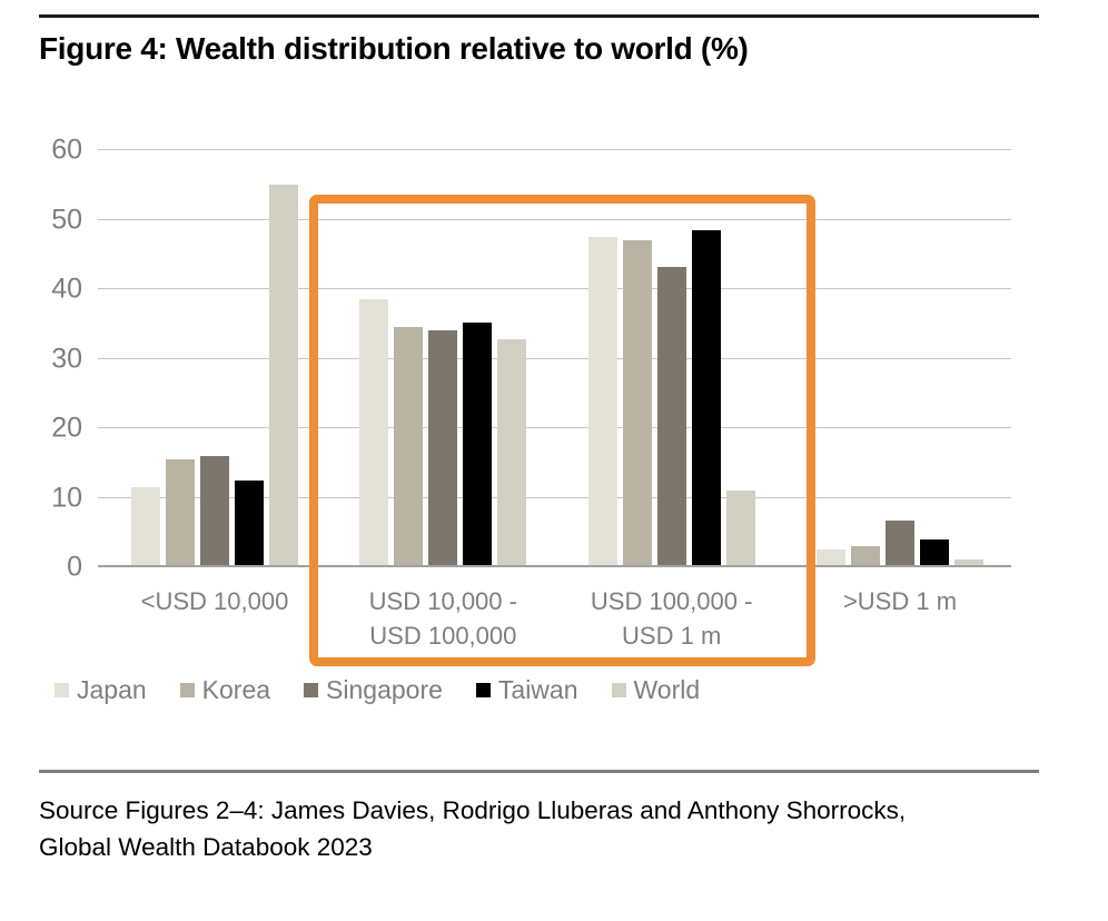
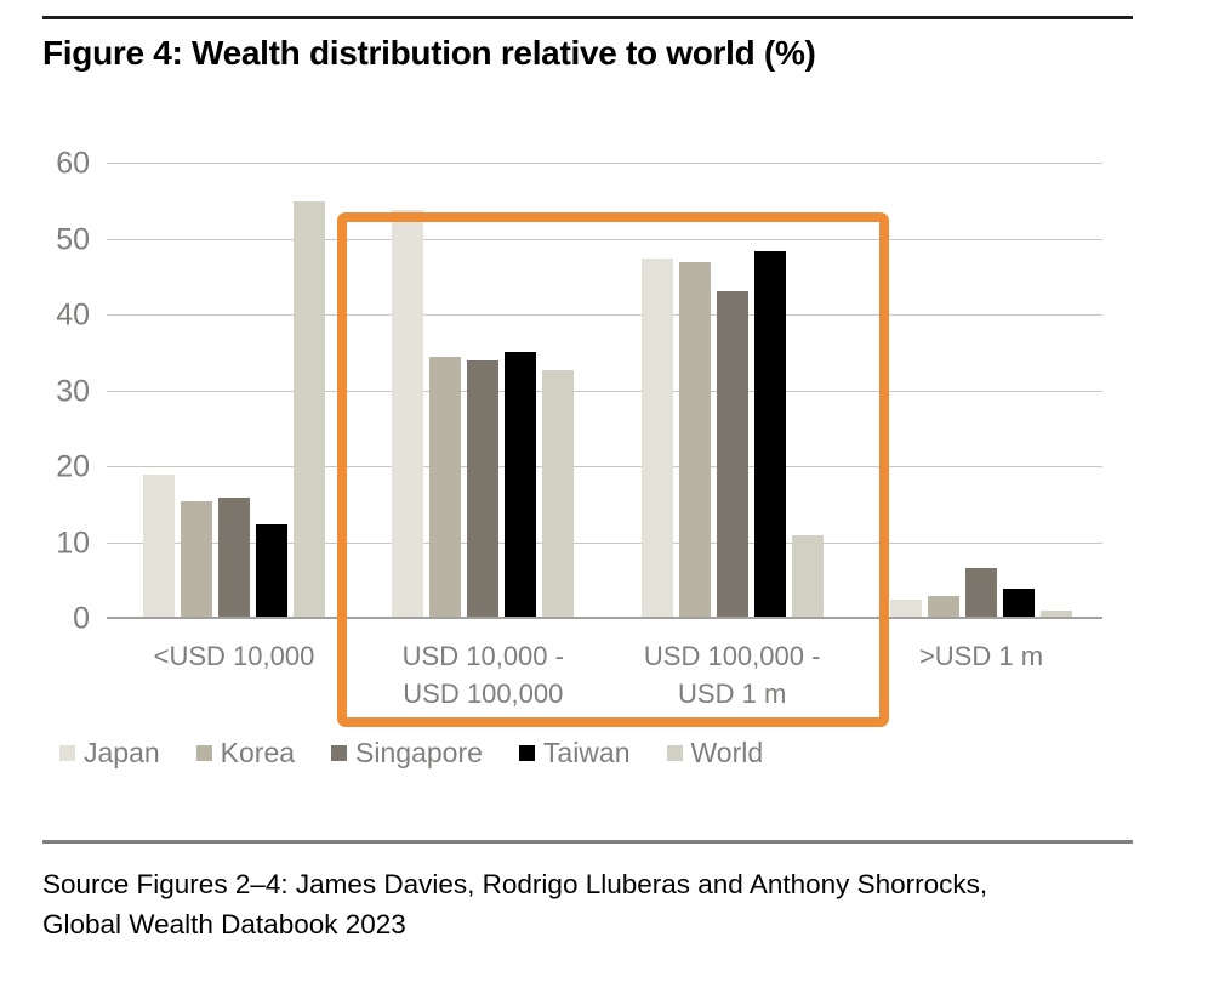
Japan/<USD 10,000: 12 -> 19
Japan/USD 10,000 - USD 100,000: 38 -> 54
